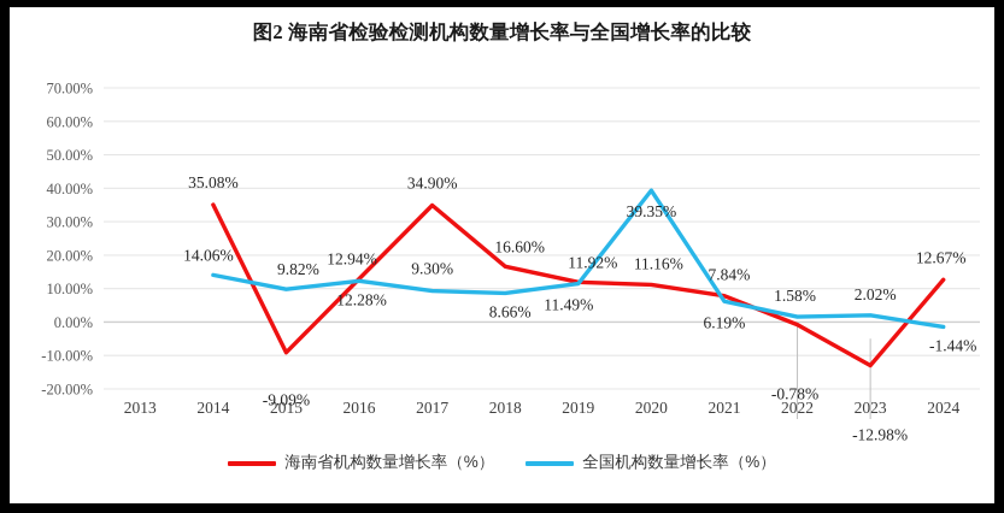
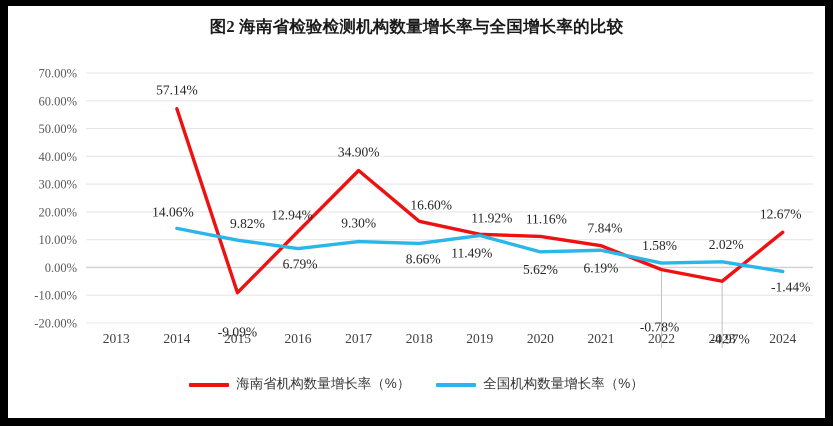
海南省机构数量增长率（%）/2014: 35.08% -> 57.14%
全国机构数量增长率（%）/2016: 12.28% -> 6.79%
全国机构数量增长率（%）/2020: 39.35% -> 5.62%
海南省机构数量增长率（%）/2023: -12.98% -> -4.97%
